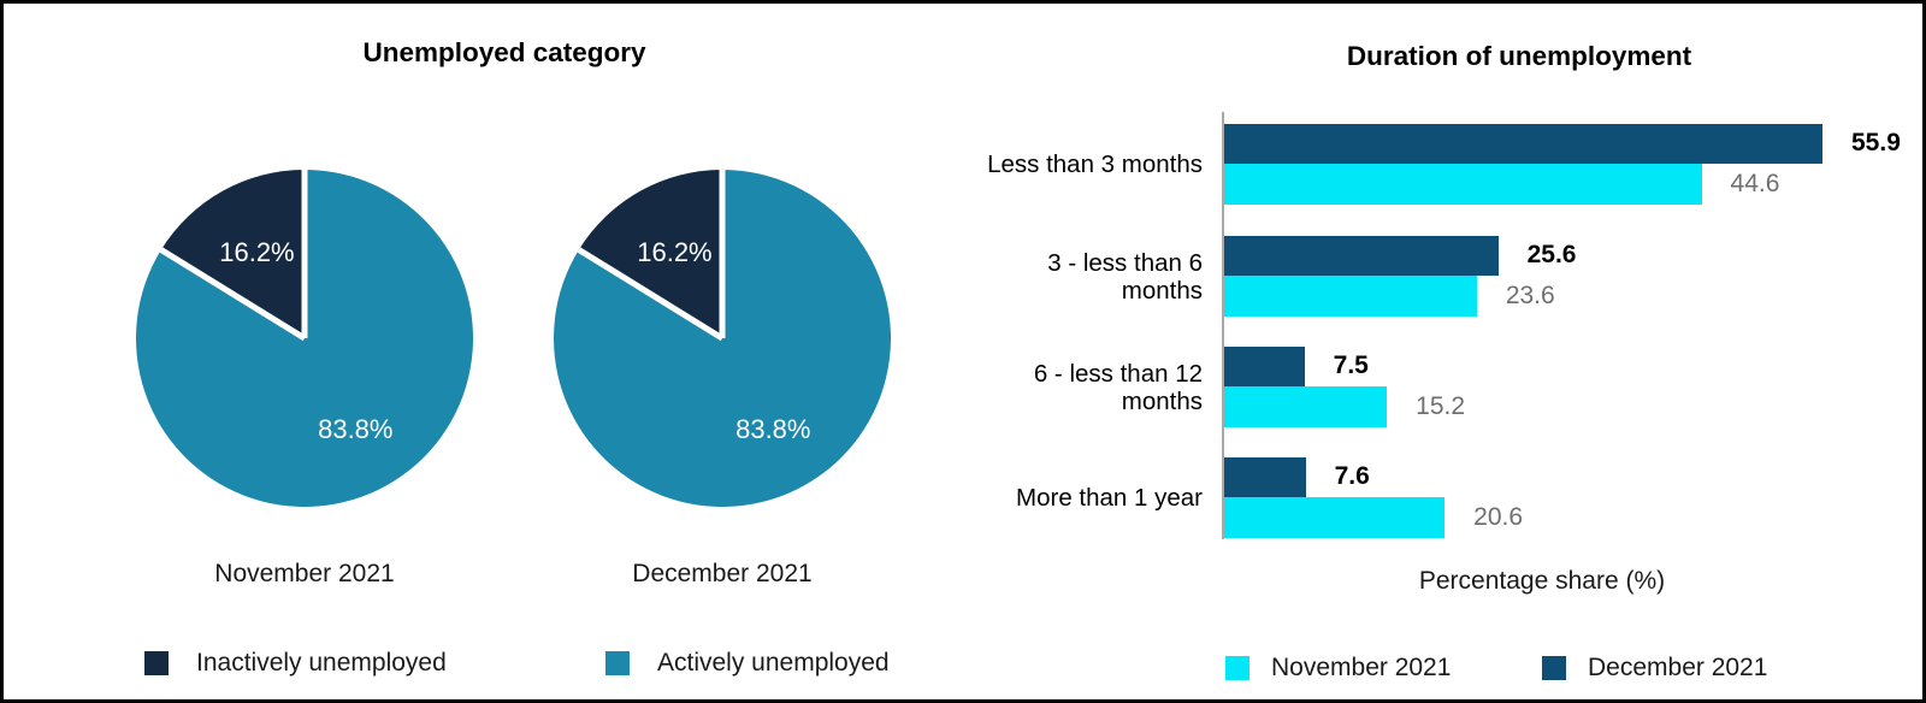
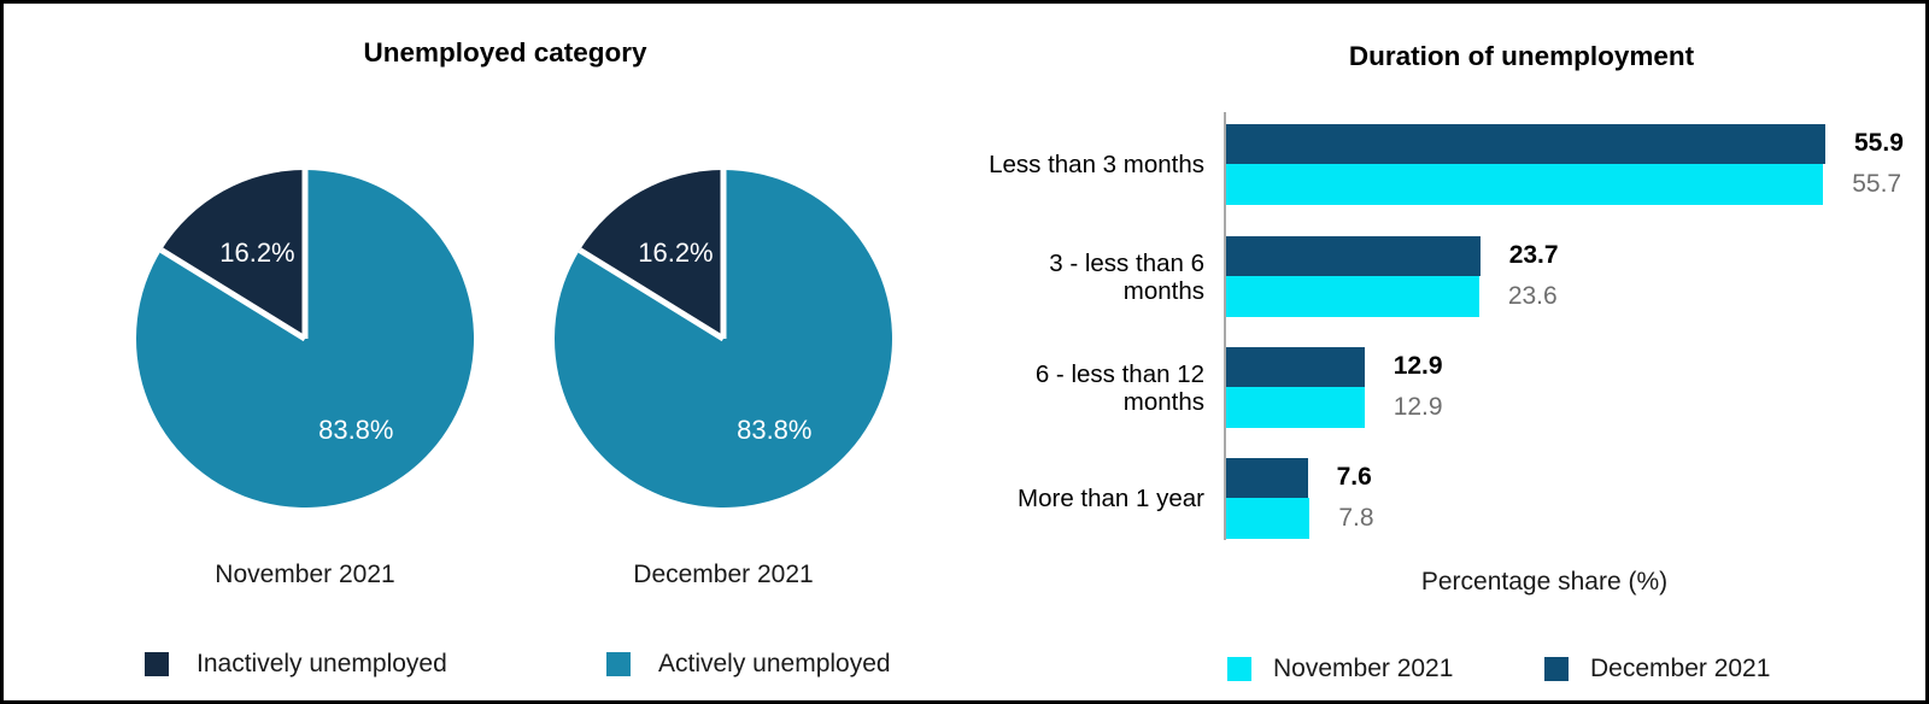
Duration of unemployment/November 2021/Less than 3 months: 44.6 -> 55.7
Duration of unemployment/December 2021/3 - less than 6 months: 25.6 -> 23.7
Duration of unemployment/December 2021/6 - less than 12 months: 7.5 -> 12.9
Duration of unemployment/November 2021/6 - less than 12 months: 15.2 -> 12.9
Duration of unemployment/November 2021/More than 1 year: 20.6 -> 7.8
